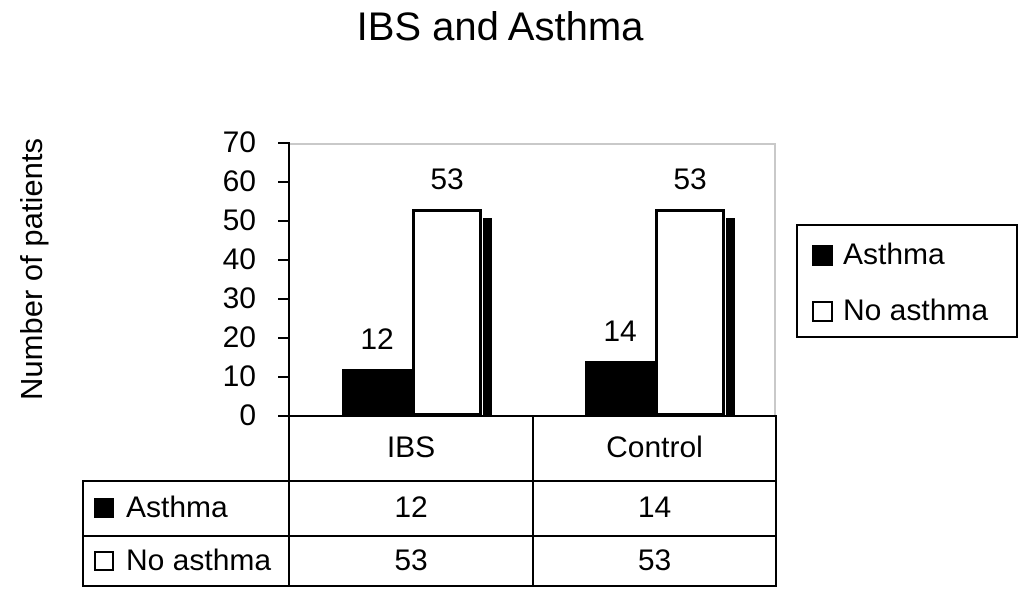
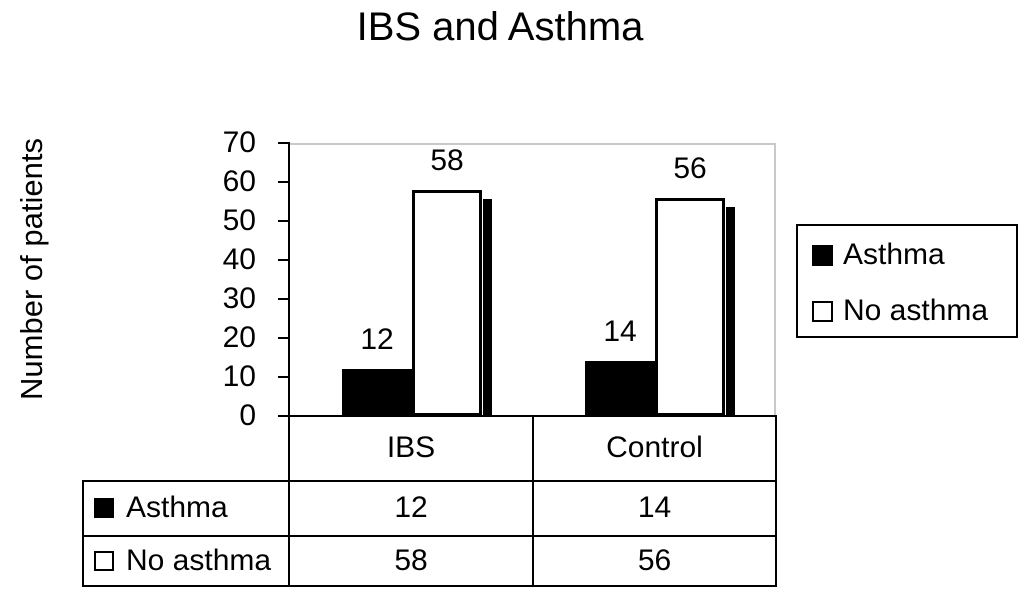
No asthma/IBS: 53 -> 58
No asthma/Control: 53 -> 56
